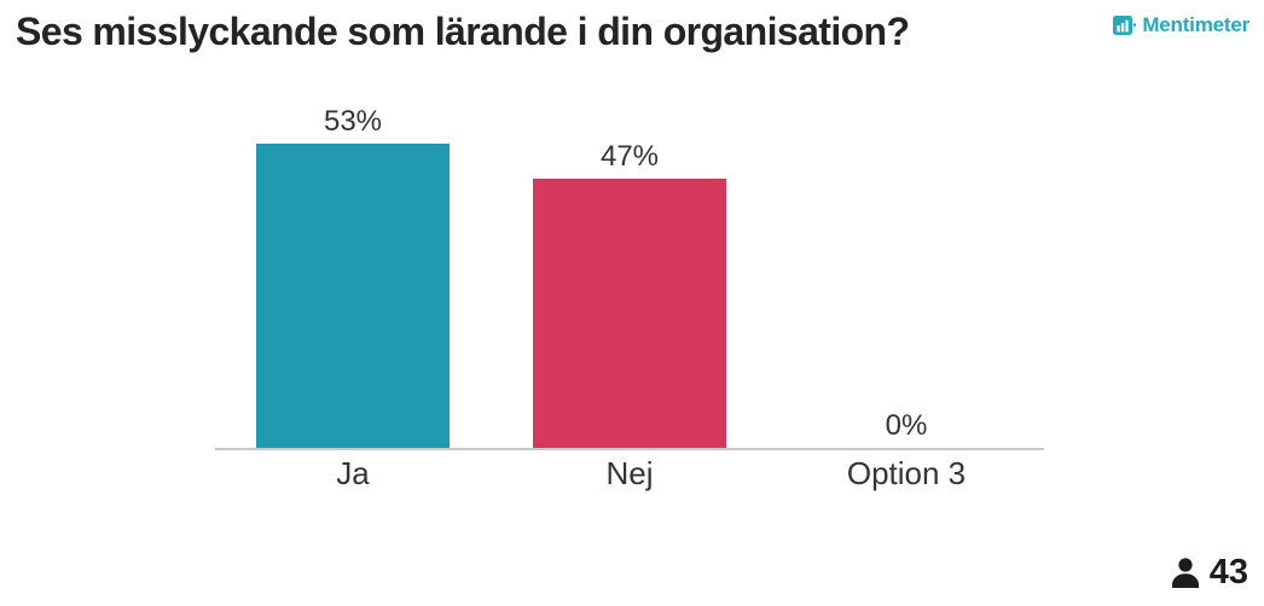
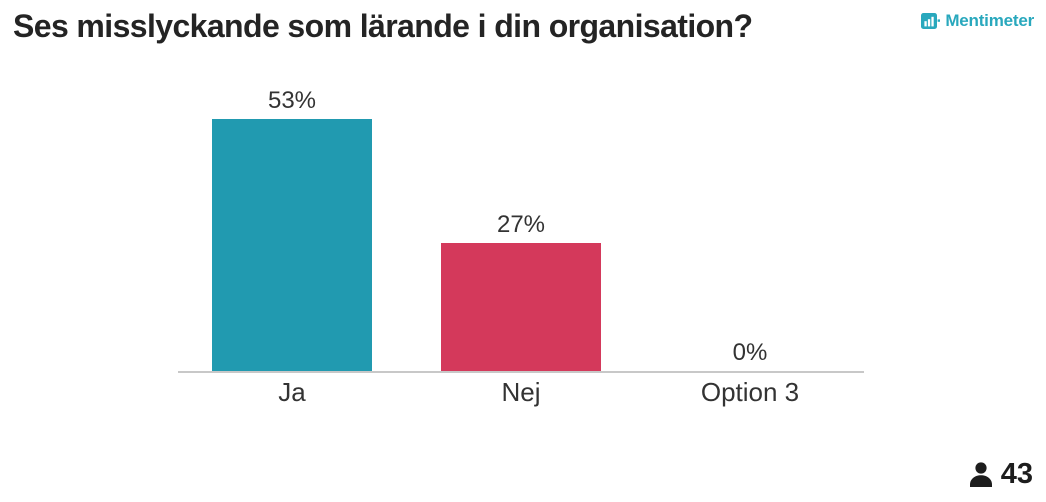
Nej: 47% -> 27%
